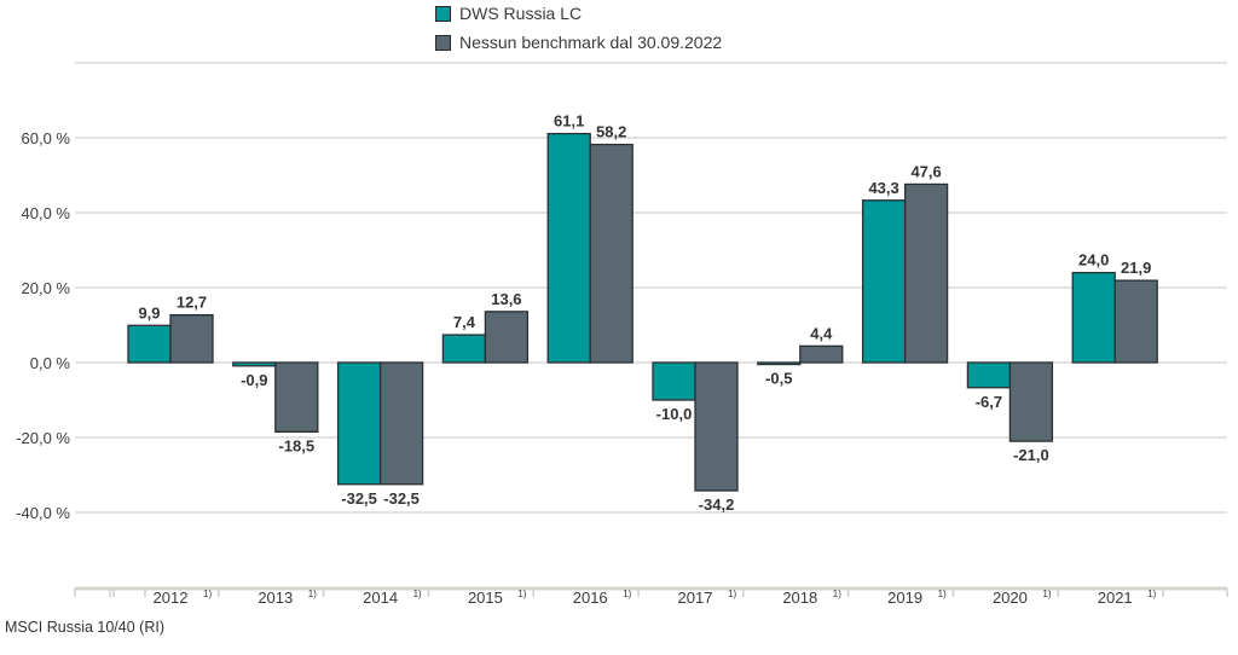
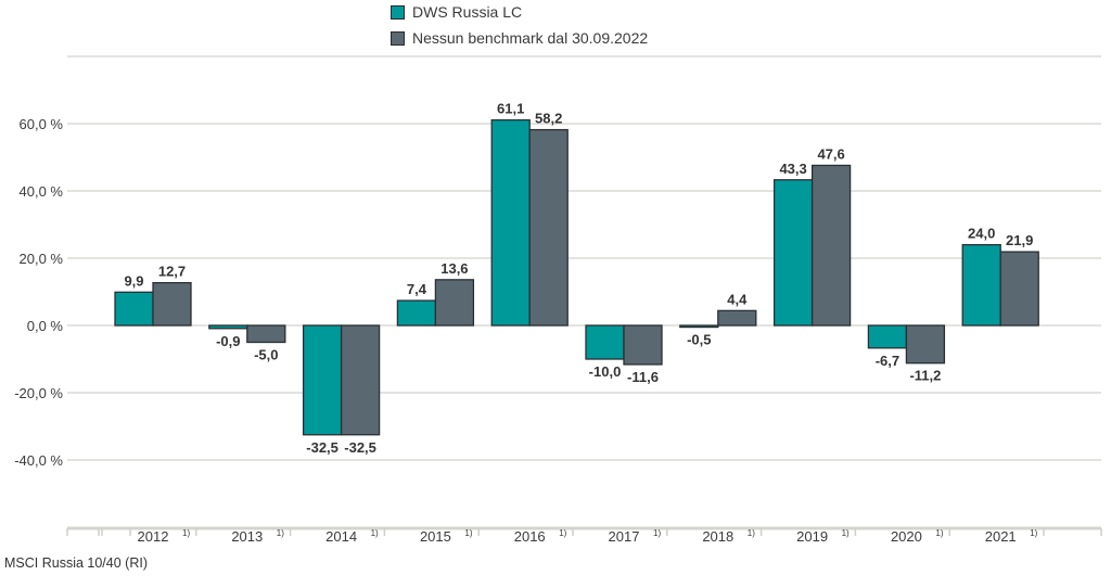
Nessun benchmark dal 30.09.2022/2013: -18,5 -> -5,0
Nessun benchmark dal 30.09.2022/2017: -34,2 -> -11,6
Nessun benchmark dal 30.09.2022/2020: -21,0 -> -11,2
